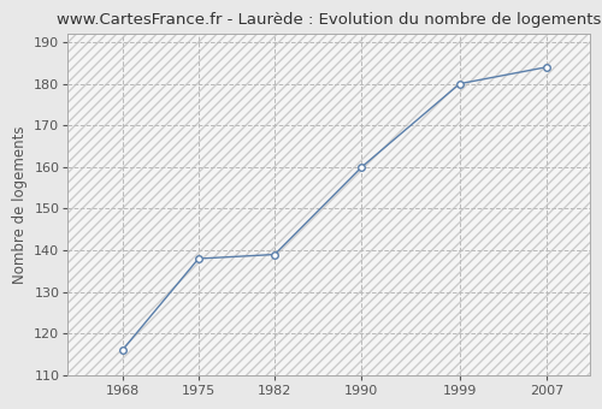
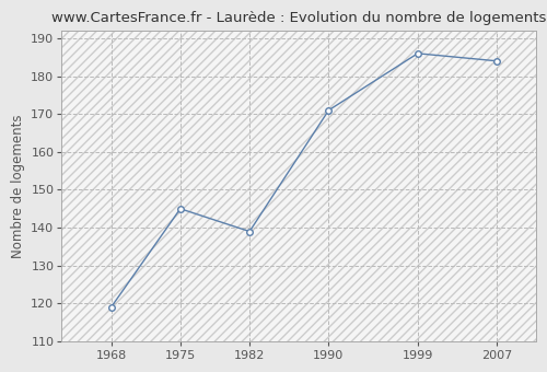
1968: 116 -> 119
1975: 138 -> 145
1990: 160 -> 171
1999: 180 -> 186
